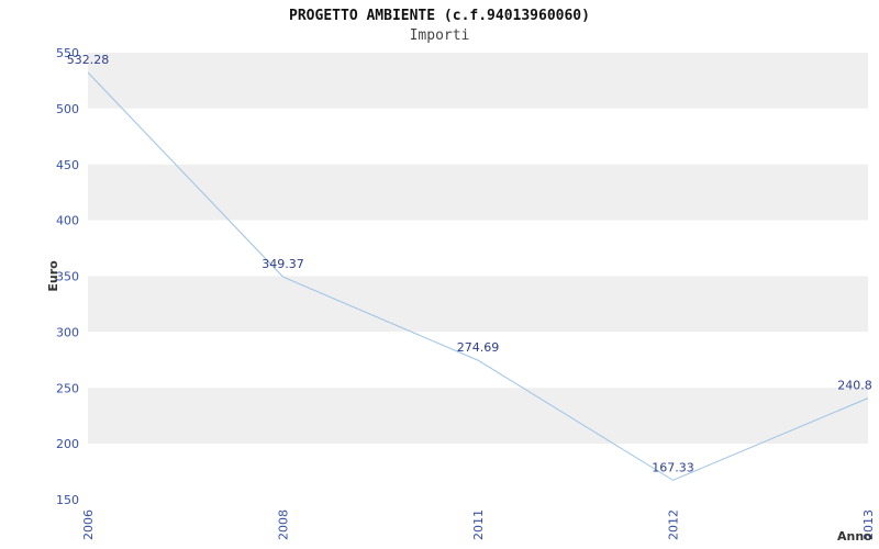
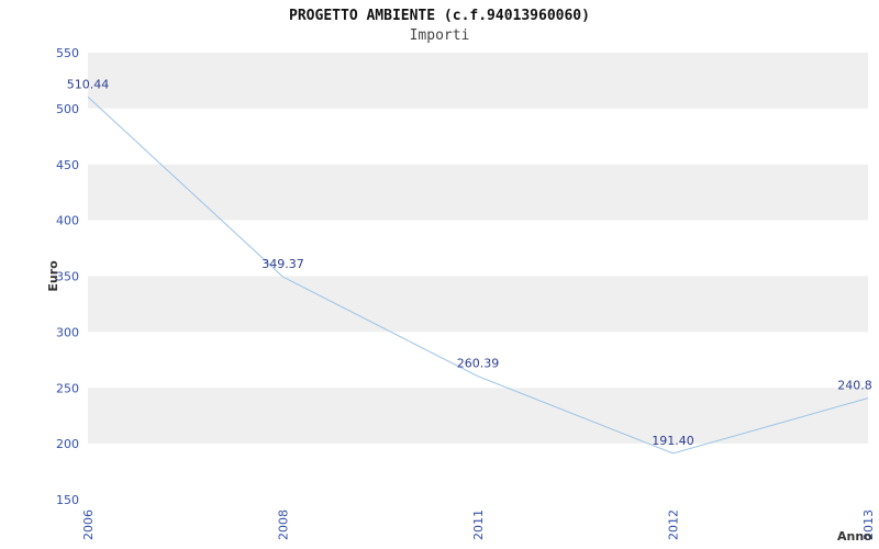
2006: 532.28 -> 510.44
2011: 274.69 -> 260.39
2012: 167.33 -> 191.40
